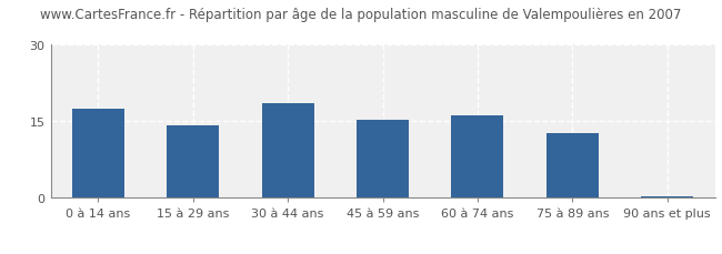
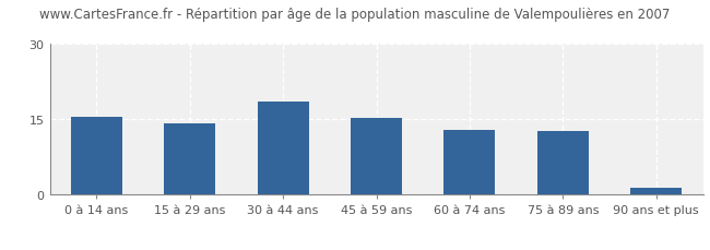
0 à 14 ans: 17.5 -> 15.5
60 à 74 ans: 16.1 -> 13.0
90 ans et plus: 0.2 -> 1.5
